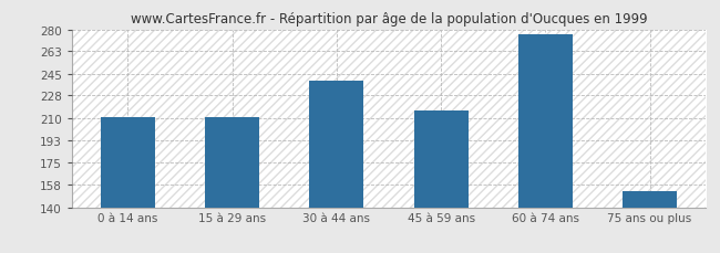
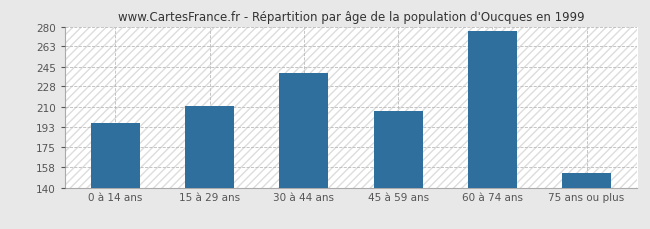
0 à 14 ans: 211 -> 196
45 à 59 ans: 216 -> 207
